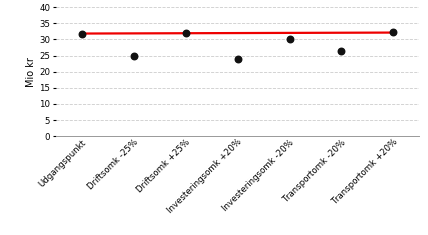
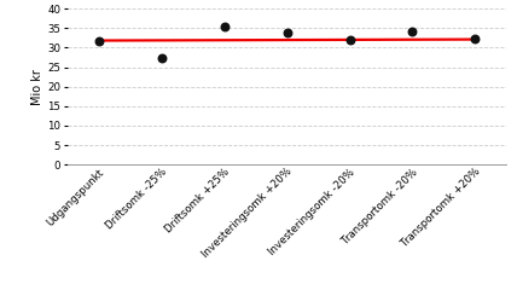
Driftsomk -25%: 25.0 -> 27.3
Driftsomk +25%: 32.0 -> 35.3
Investeringsomk +20%: 24.0 -> 33.7
Investeringsomk -20%: 30.0 -> 31.9
Transportomk -20%: 26.5 -> 34.0
